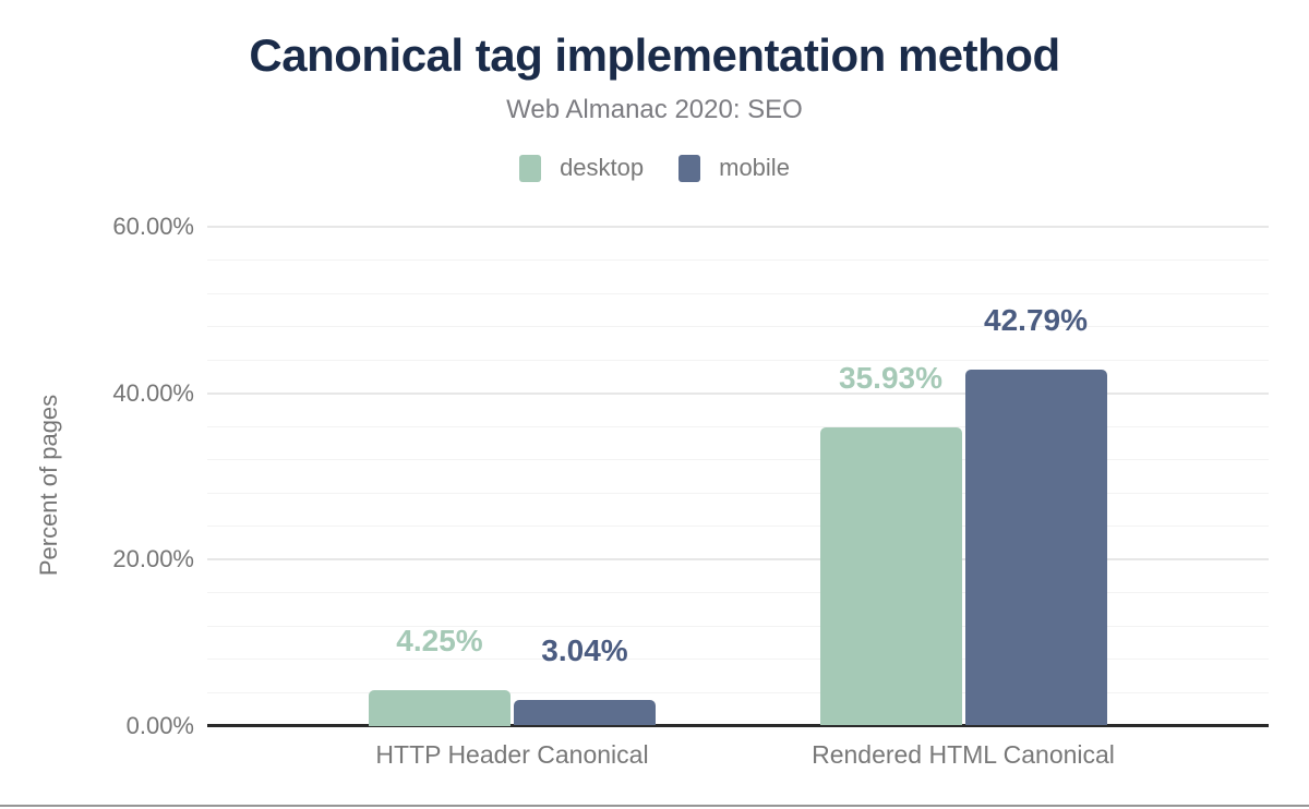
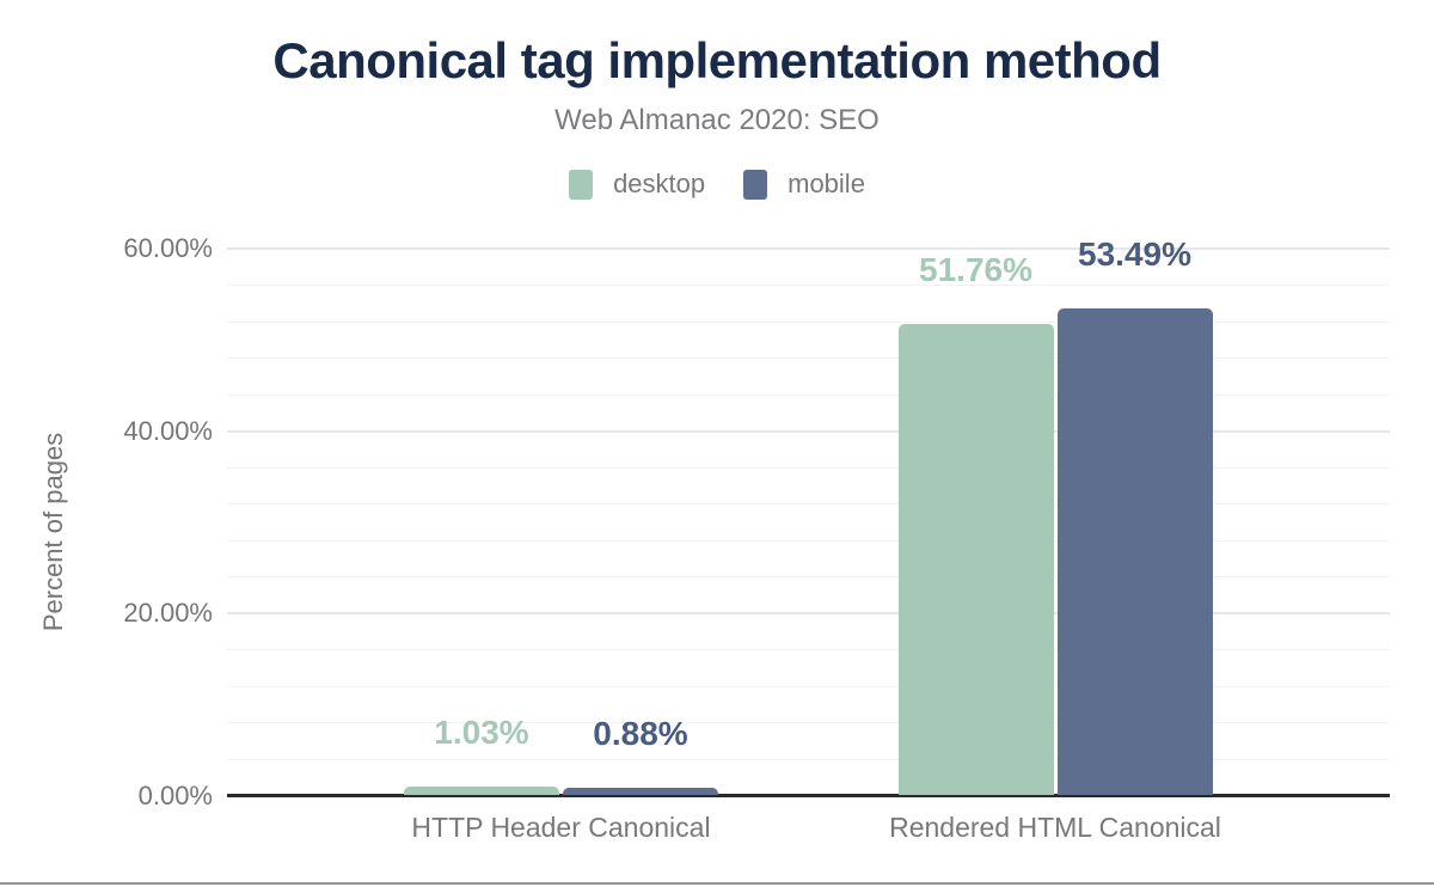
desktop/HTTP Header Canonical: 4.25% -> 1.03%
mobile/HTTP Header Canonical: 3.04% -> 0.88%
desktop/Rendered HTML Canonical: 35.93% -> 51.76%
mobile/Rendered HTML Canonical: 42.79% -> 53.49%
